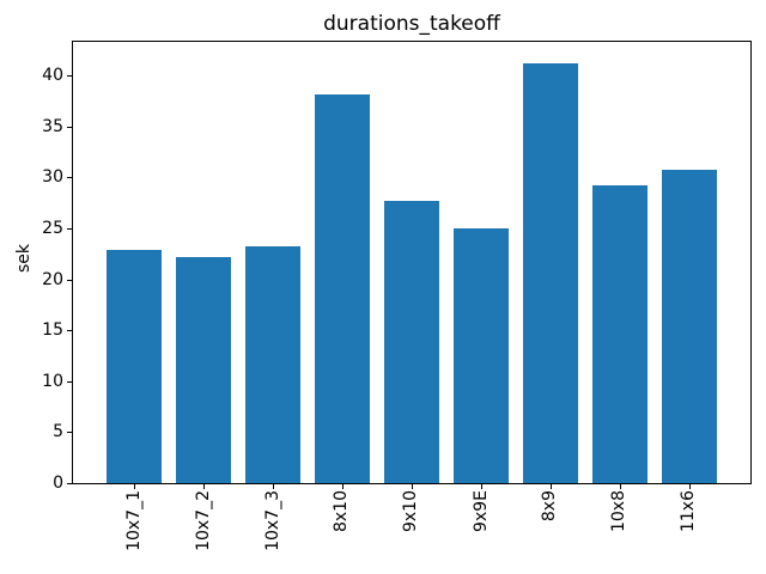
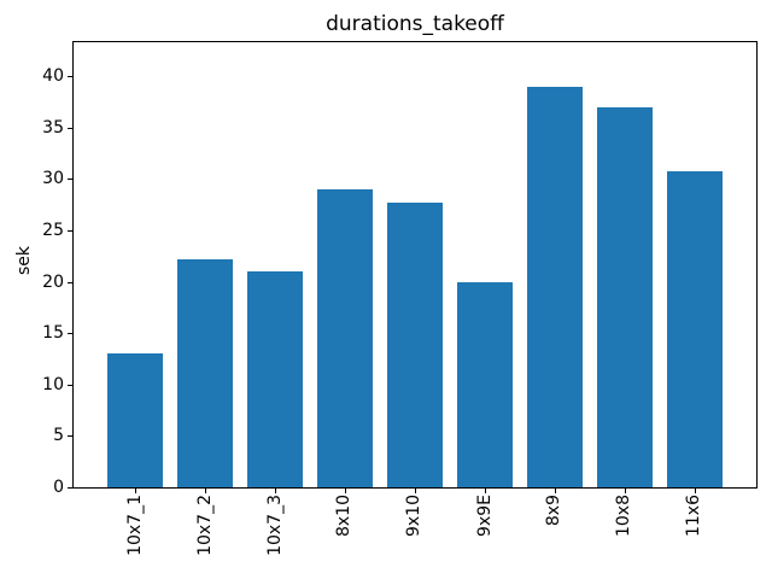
10x7_1: 23 -> 13
10x7_3: 23 -> 21
8x10: 38 -> 29
9x9E: 25 -> 20
8x9: 41 -> 39
10x8: 29 -> 37
